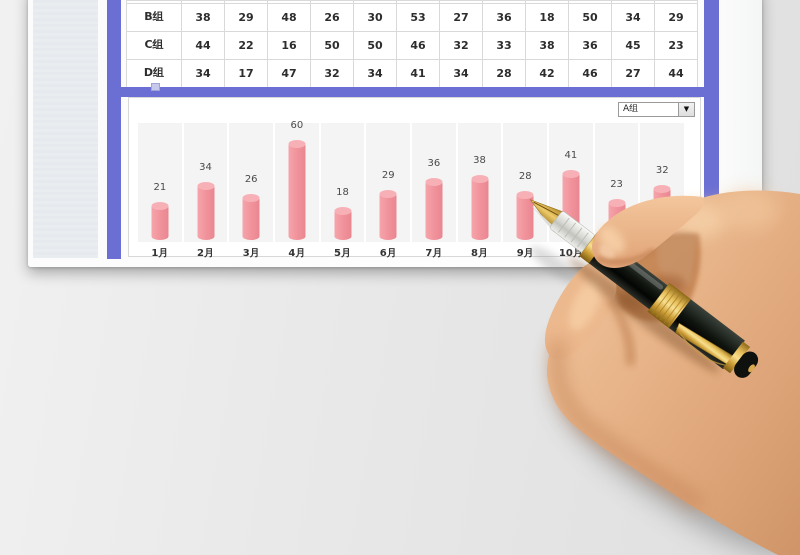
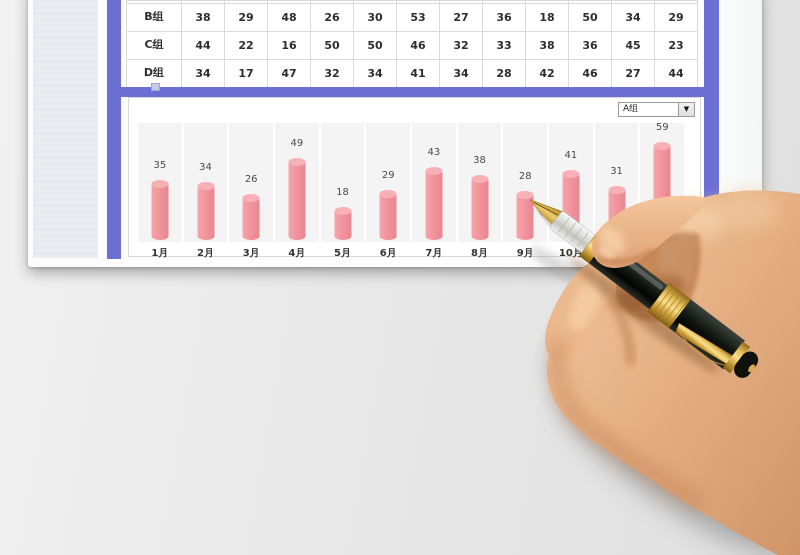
1月: 21 -> 35
4月: 60 -> 49
7月: 36 -> 43
11月: 23 -> 31
12月: 32 -> 59
